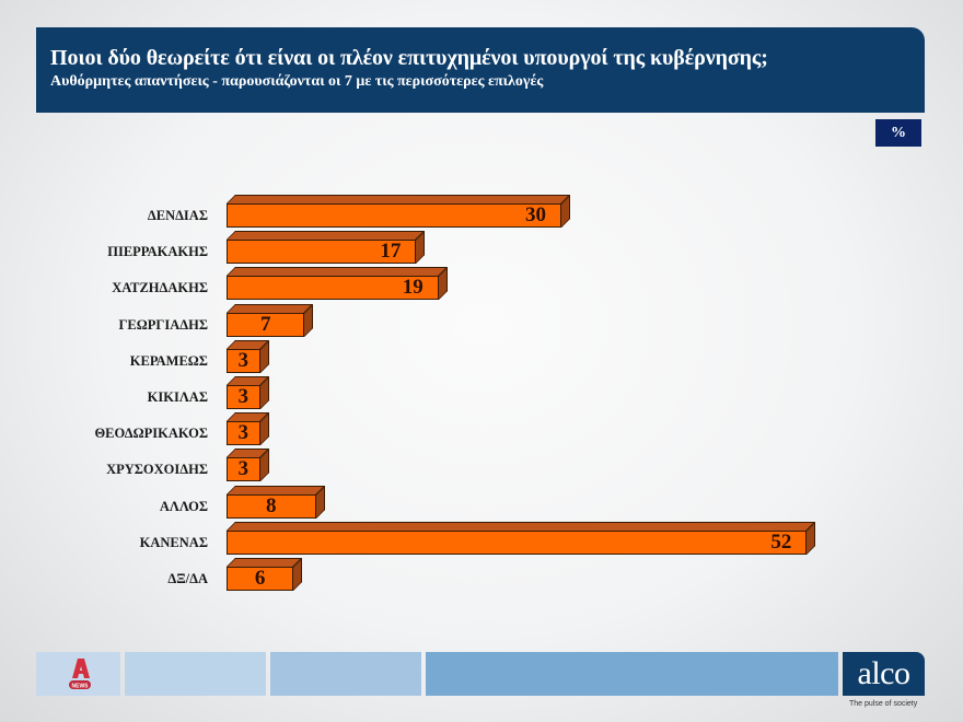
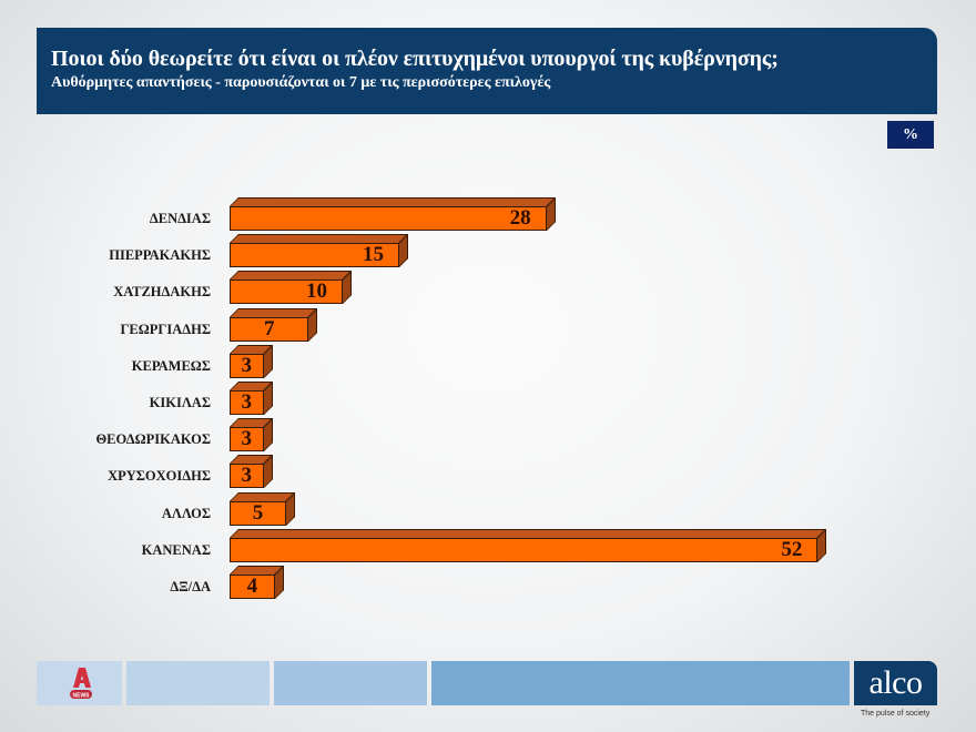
ΔΕΝΔΙΑΣ: 30 -> 28
ΠΙΕΡΡΑΚΑΚΗΣ: 17 -> 15
ΧΑΤΖΗΔΑΚΗΣ: 19 -> 10
ΑΛΛΟΣ: 8 -> 5
ΔΞ/ΔΑ: 6 -> 4
